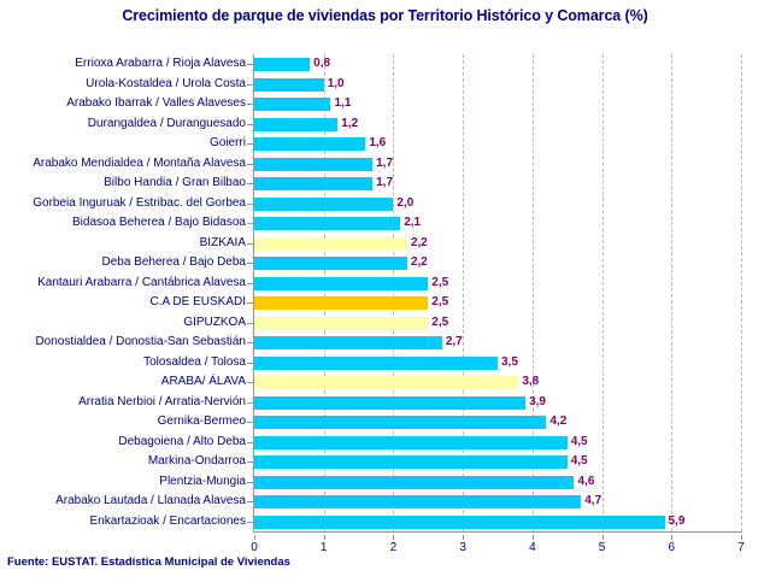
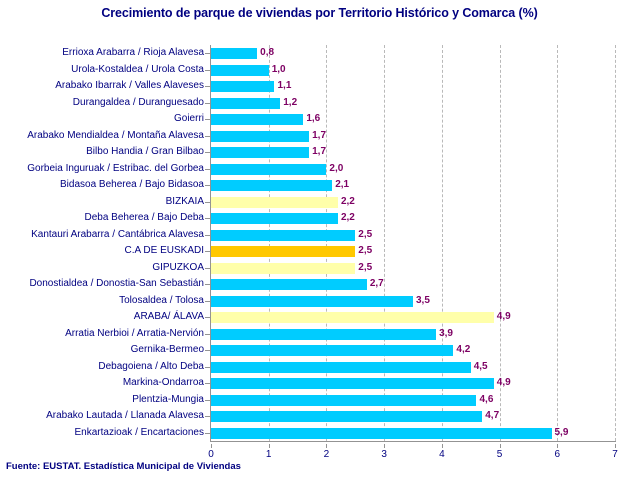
ARABA/ ÁLAVA: 3,8 -> 4,9
Markina-Ondarroa: 4,5 -> 4,9
